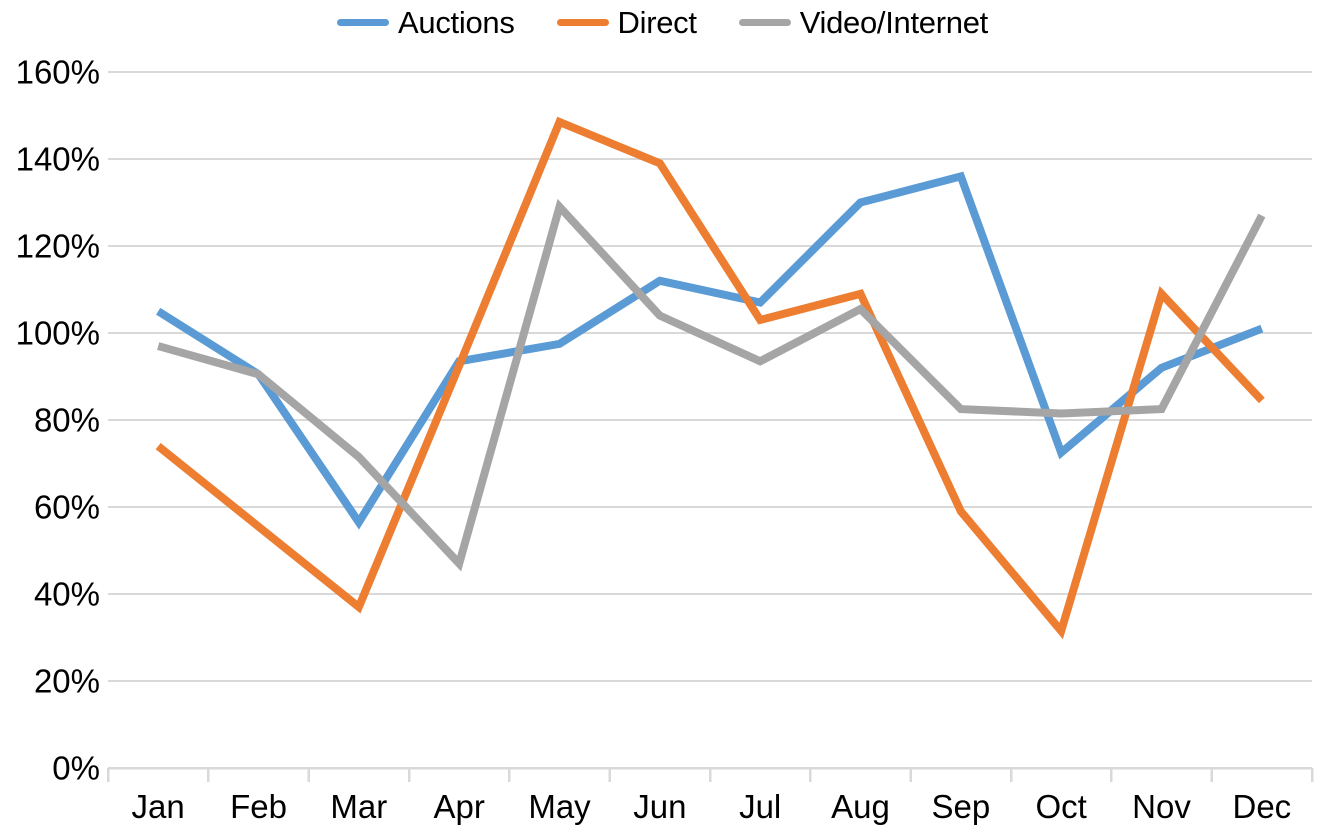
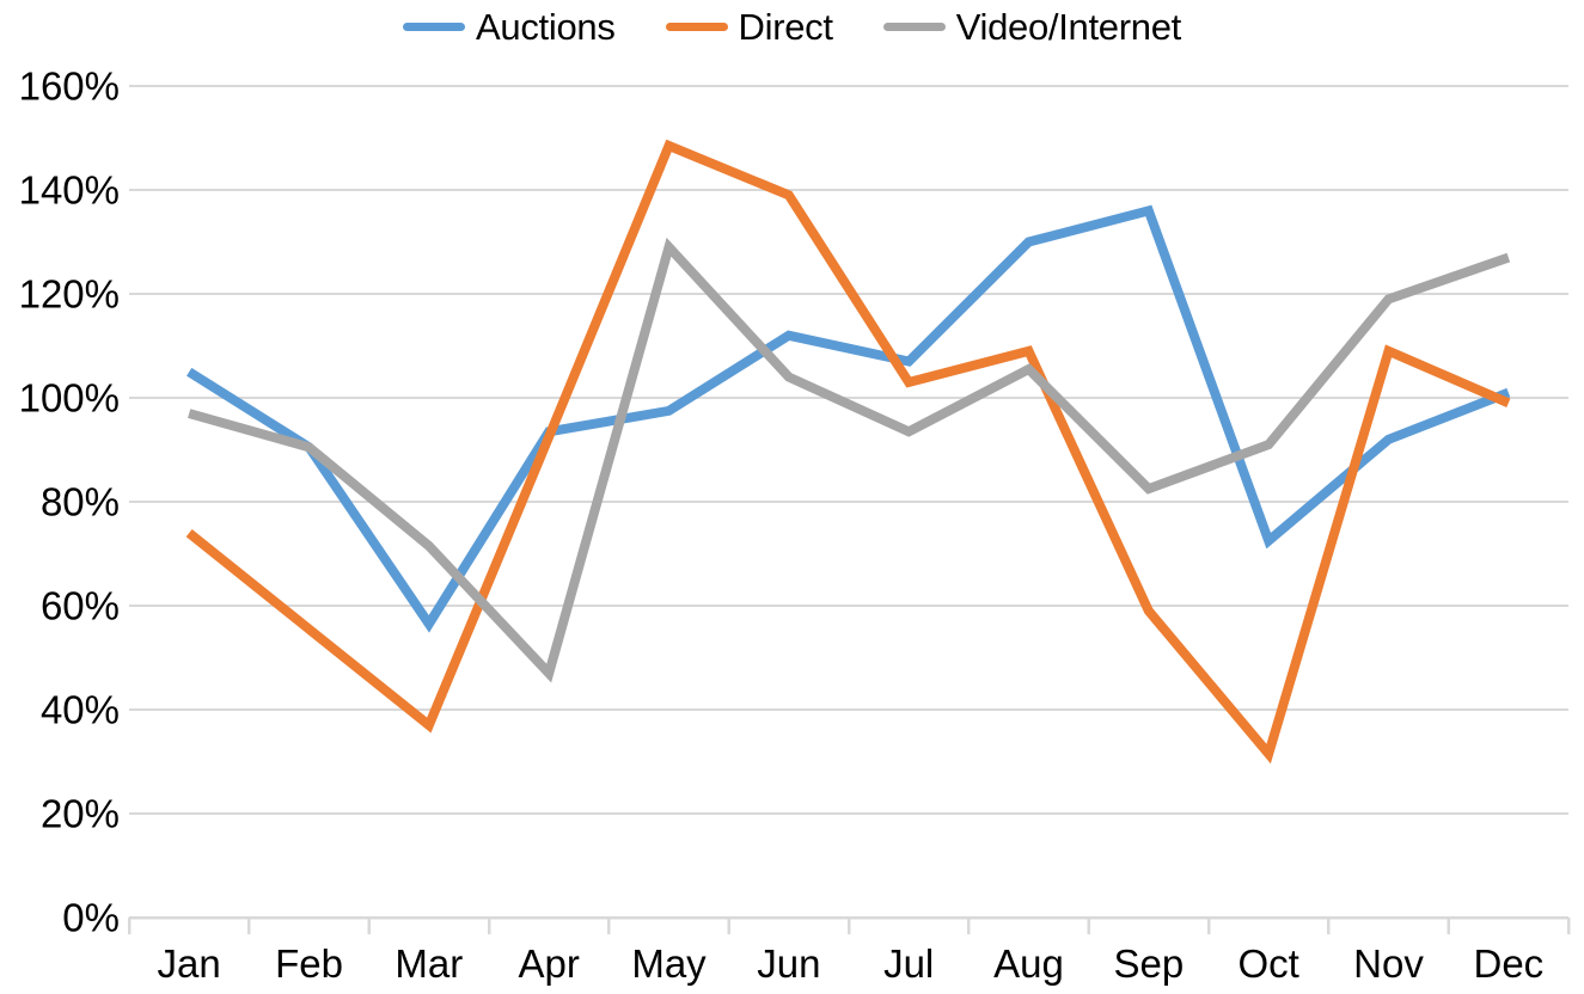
Video/Internet/Oct: 82% -> 91%
Video/Internet/Nov: 82% -> 119%
Direct/Dec: 84% -> 99%
